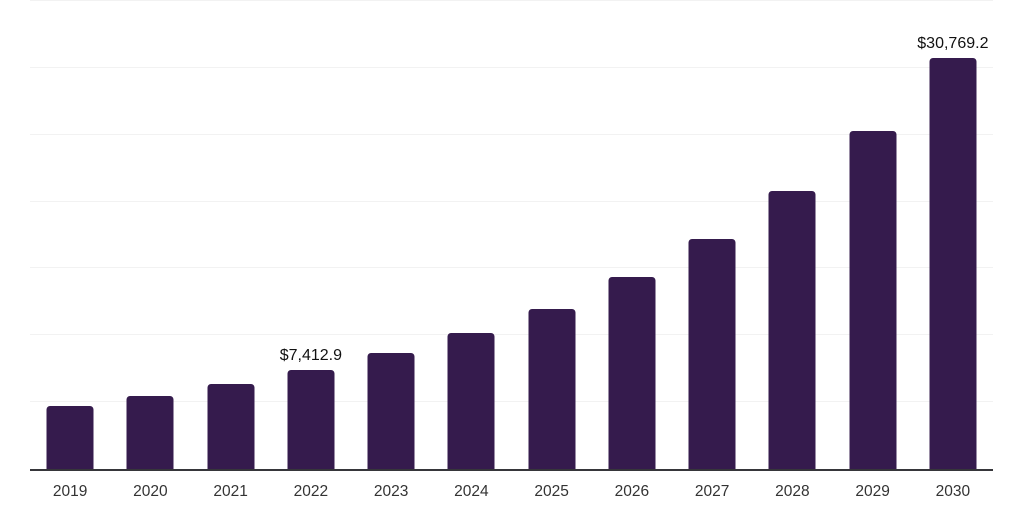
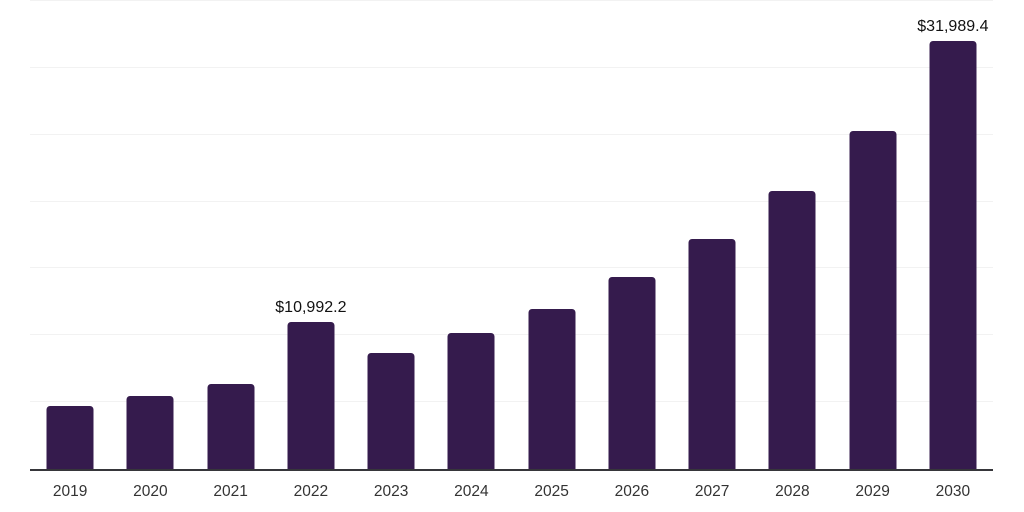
2022: $7,412.9 -> $10,992.2
2030: $30,769.2 -> $31,989.4
